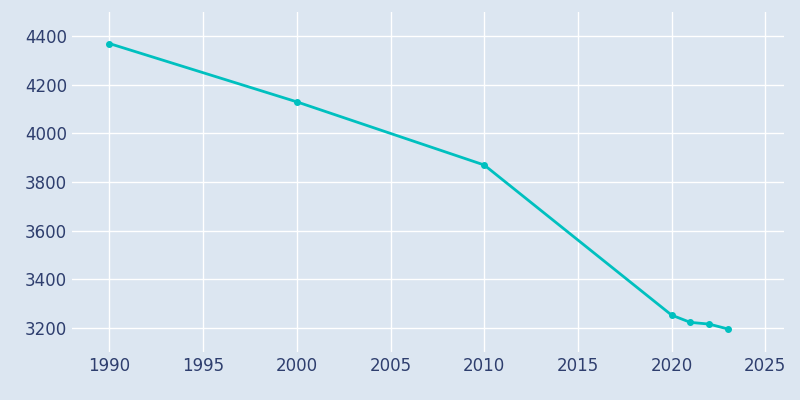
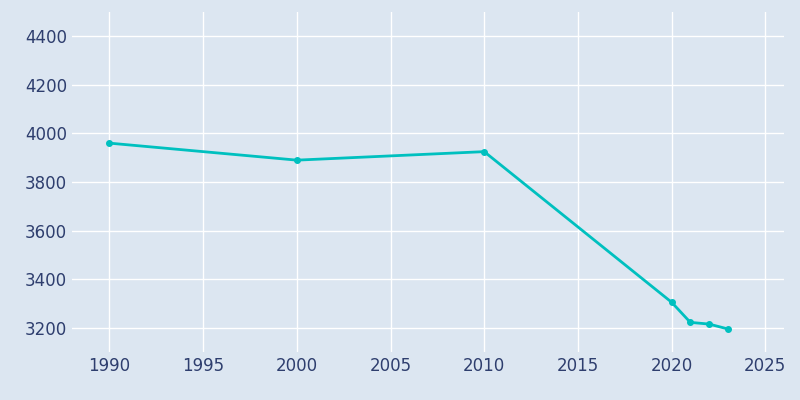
1990: 4370 -> 3960
2000: 4130 -> 3890
2010: 3870 -> 3925
2020: 3252 -> 3305
